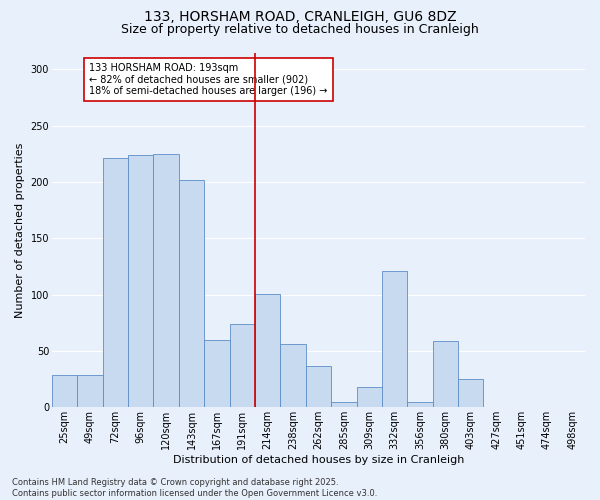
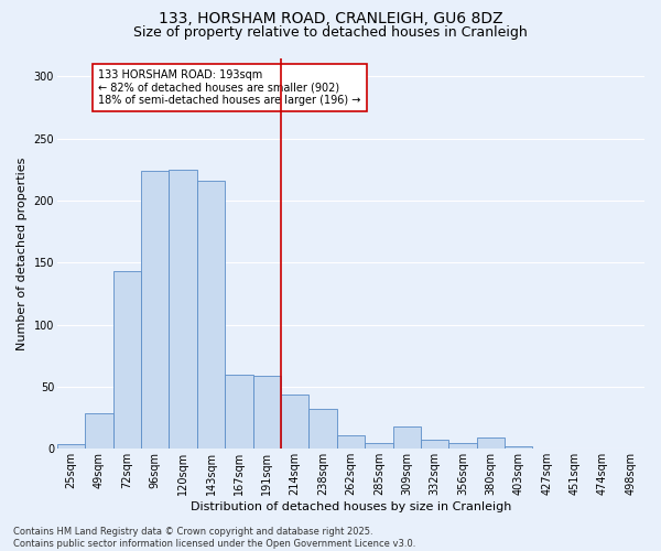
25sqm: 29 -> 4
72sqm: 221 -> 143
143sqm: 202 -> 216
191sqm: 74 -> 59
214sqm: 101 -> 44
238sqm: 56 -> 32
262sqm: 37 -> 11
332sqm: 121 -> 7
380sqm: 59 -> 9
403sqm: 25 -> 2
